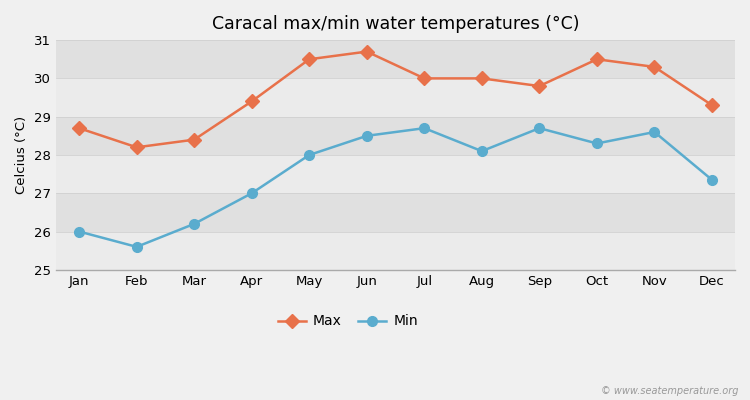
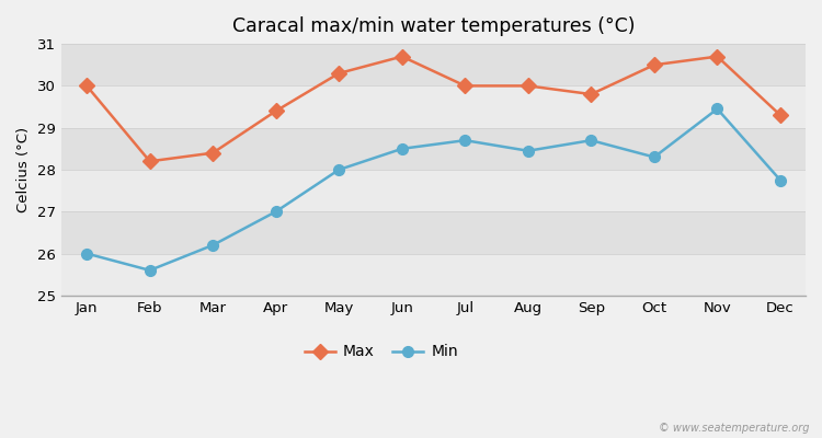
Max/Jan: 28.7 -> 30.0
Max/May: 30.5 -> 30.3
Min/Aug: 28.10 -> 28.45
Max/Nov: 30.3 -> 30.7
Min/Nov: 28.60 -> 29.45
Min/Dec: 27.35 -> 27.75
